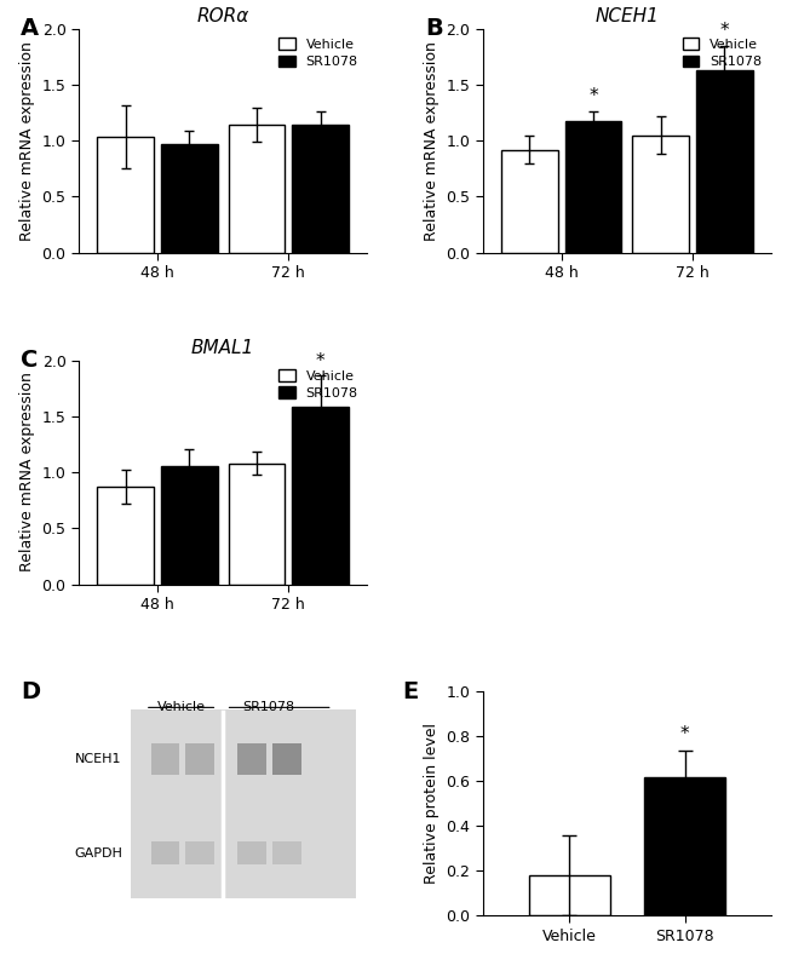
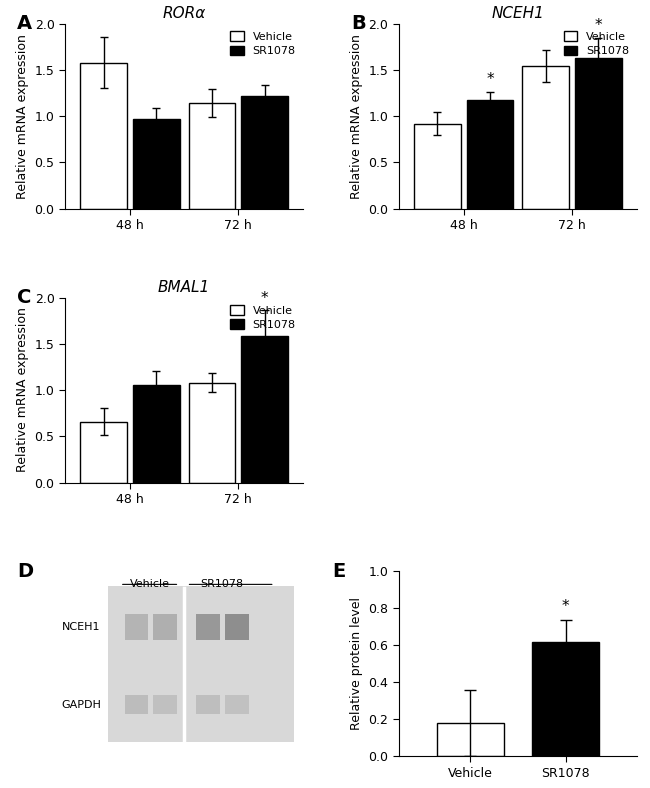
RORα/Vehicle/48 h: 1.03 -> 1.58
RORα/SR1078/72 h: 1.14 -> 1.22
NCEH1/Vehicle/72 h: 1.05 -> 1.54
BMAL1/Vehicle/48 h: 0.87 -> 0.66
